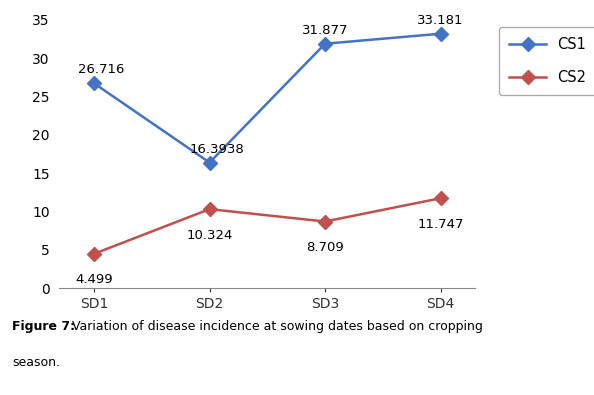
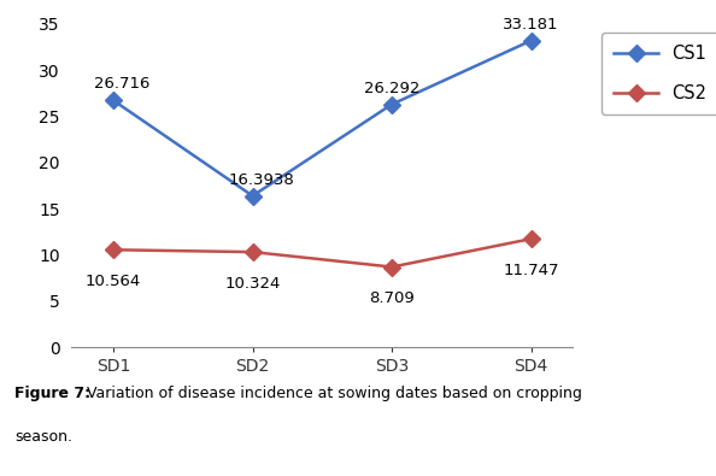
CS2/SD1: 4.499 -> 10.564
CS1/SD3: 31.877 -> 26.292
